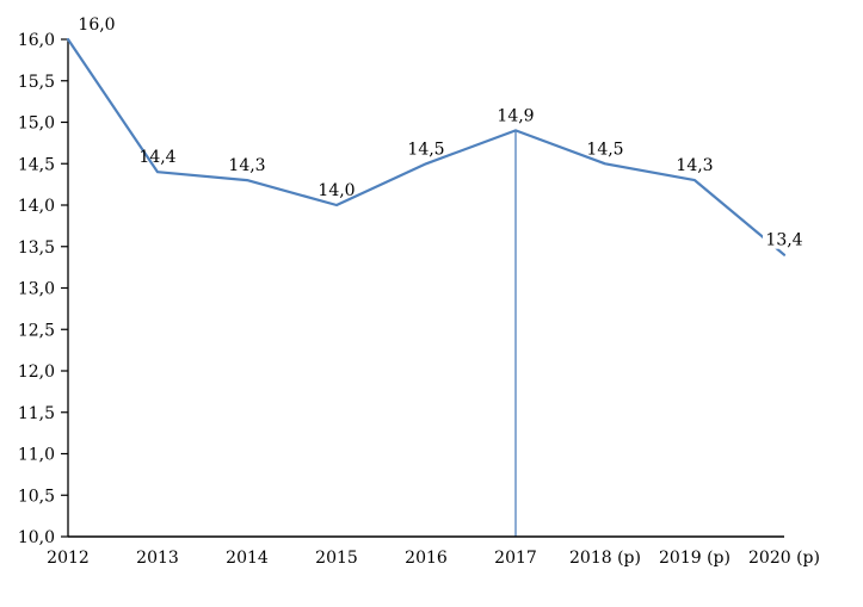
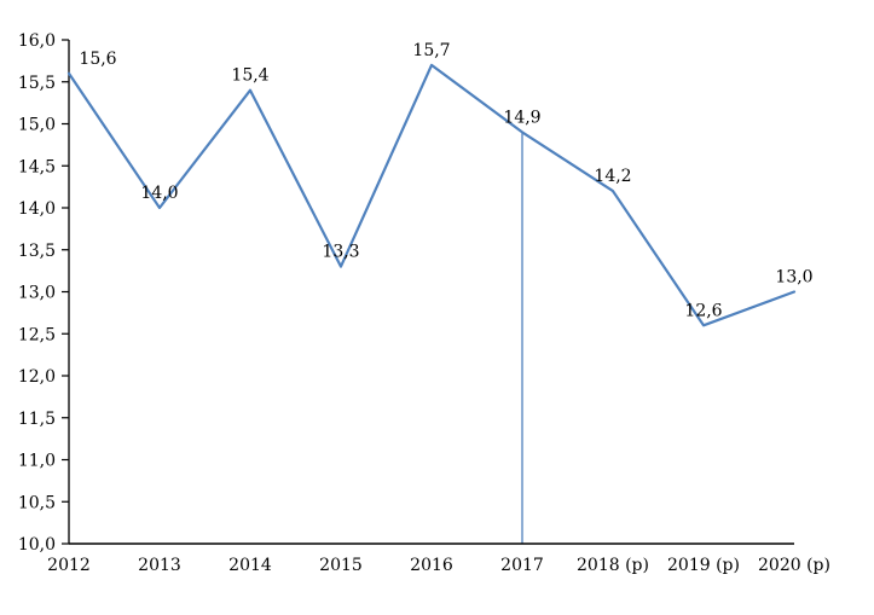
2012: 16,0 -> 15,6
2013: 14,4 -> 14,0
2014: 14,3 -> 15,4
2015: 14,0 -> 13,3
2016: 14,5 -> 15,7
2018 (p): 14,5 -> 14,2
2019 (p): 14,3 -> 12,6
2020 (p): 13,4 -> 13,0
